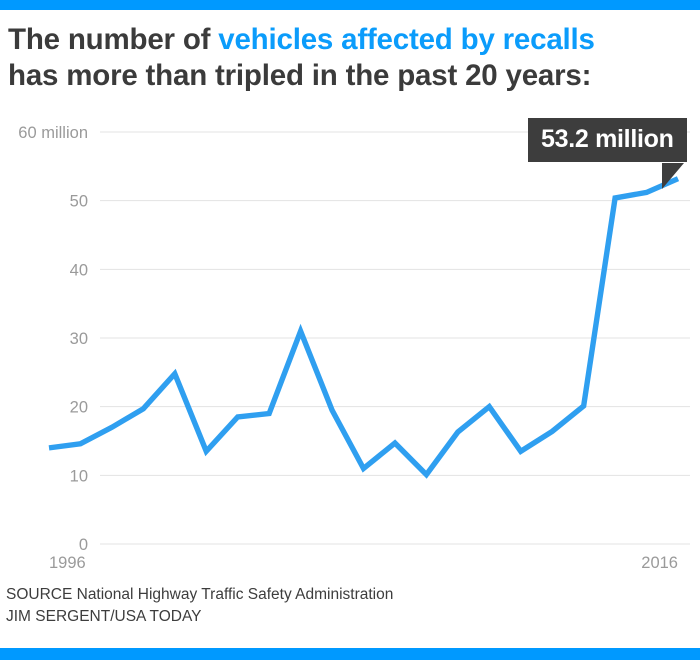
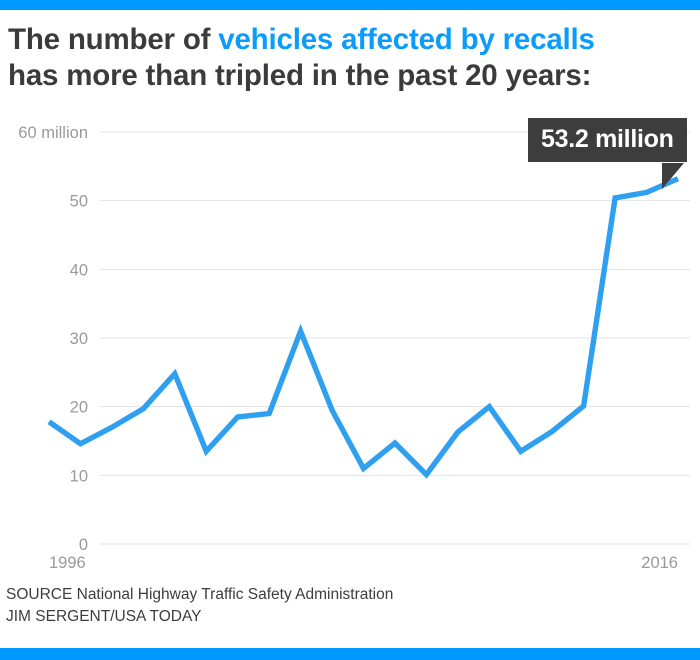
1996: 14 -> 18
